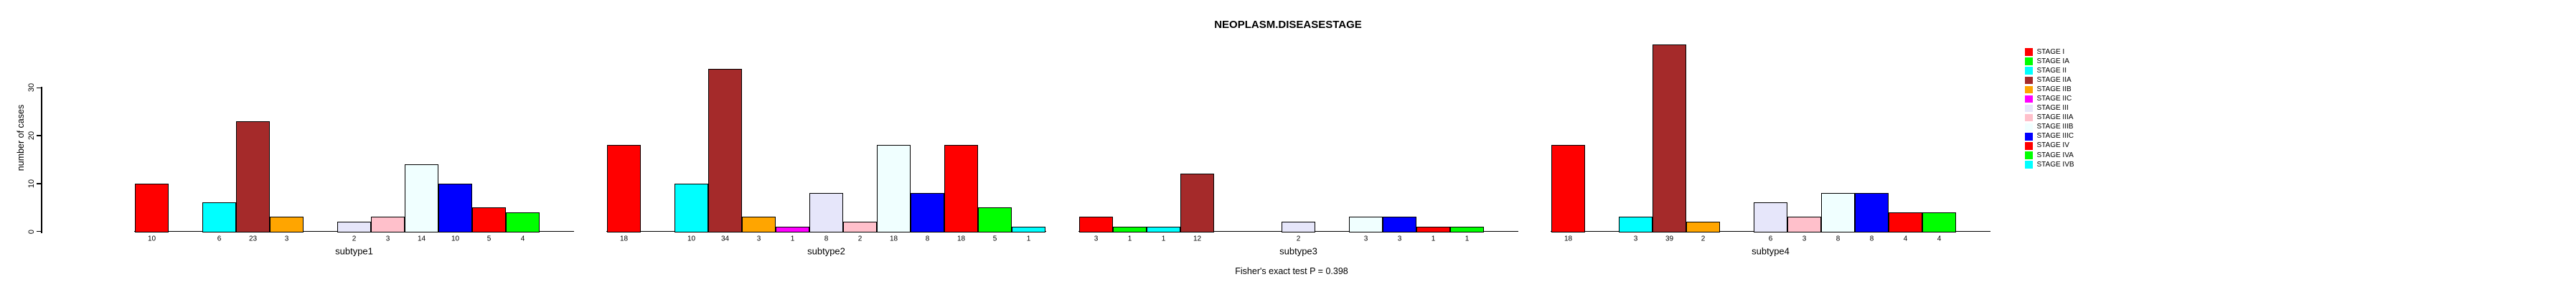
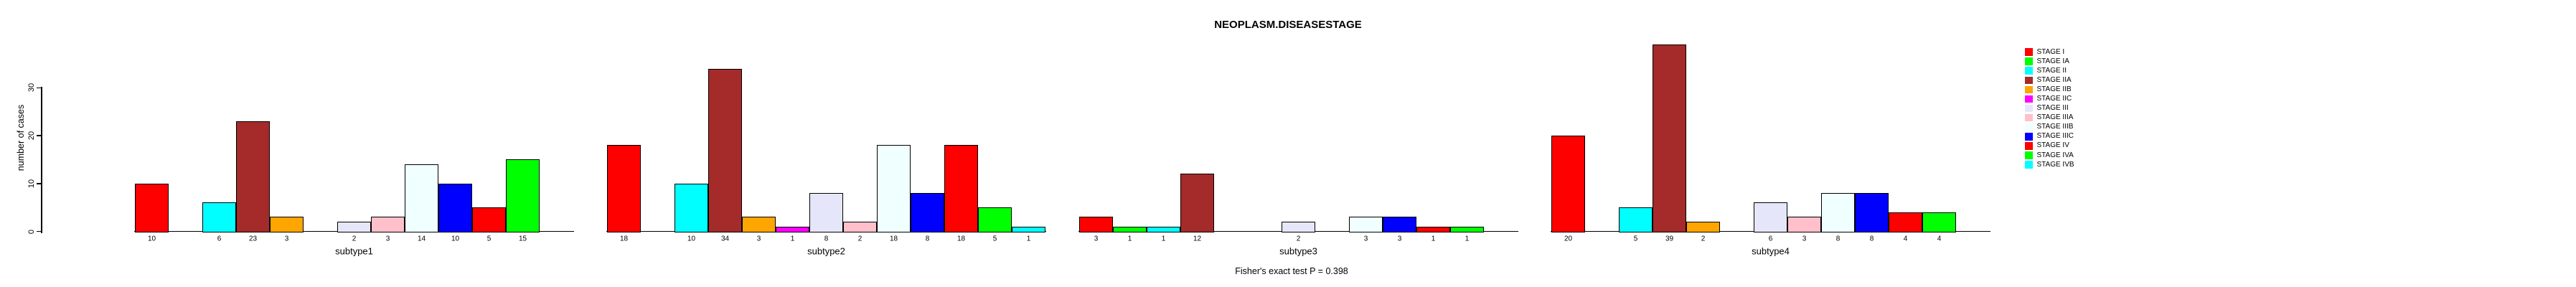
STAGE IVA/subtype1: 4 -> 15
STAGE I/subtype4: 18 -> 20
STAGE II/subtype4: 3 -> 5
